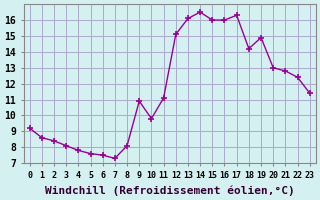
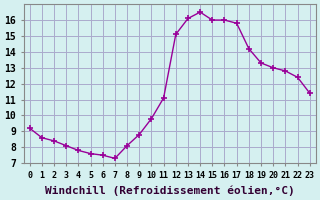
9: 10.9 -> 8.8
17: 16.3 -> 15.8
19: 14.9 -> 13.3
